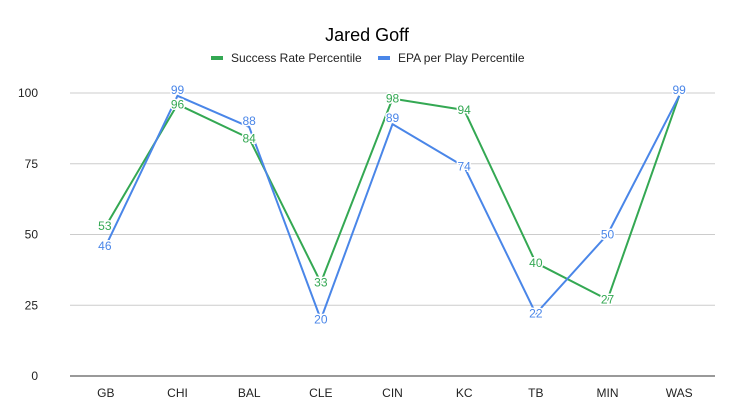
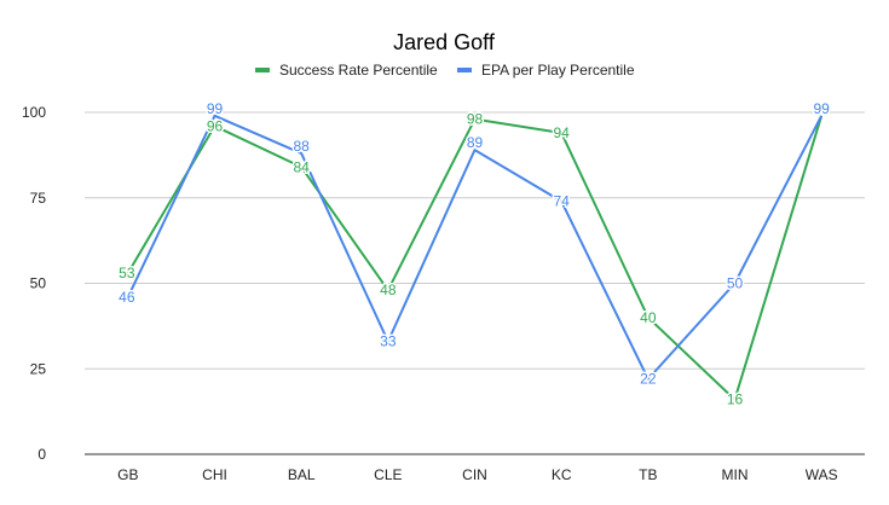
Success Rate Percentile/CLE: 33 -> 48
EPA per Play Percentile/CLE: 20 -> 33
Success Rate Percentile/MIN: 27 -> 16
